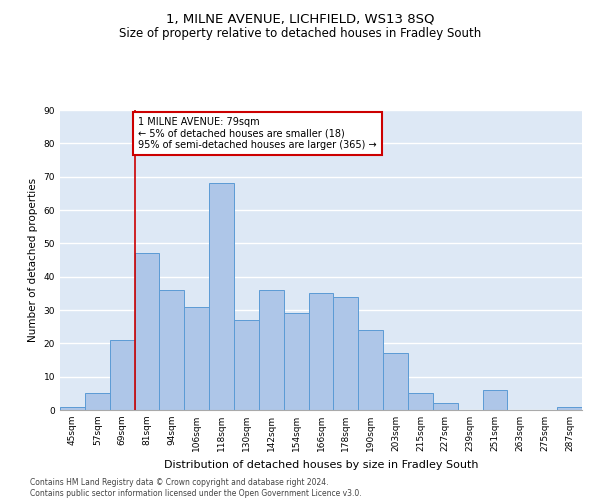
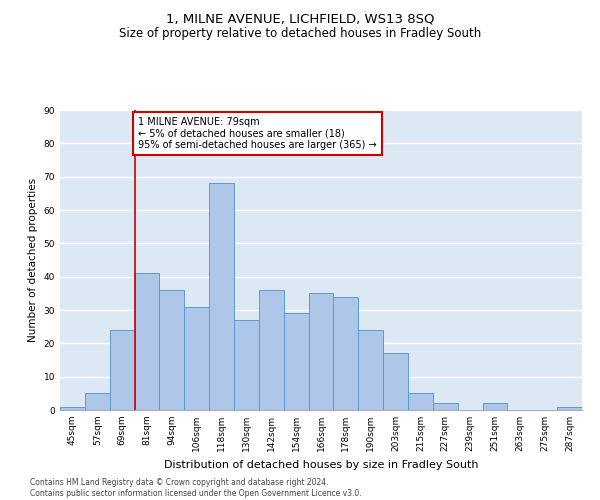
69sqm: 21 -> 24
81sqm: 47 -> 41
251sqm: 6 -> 2
